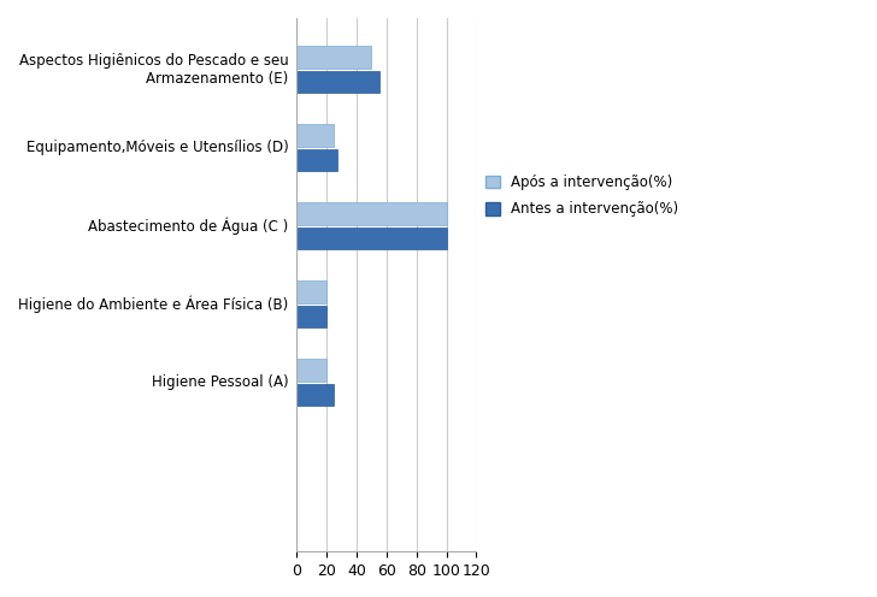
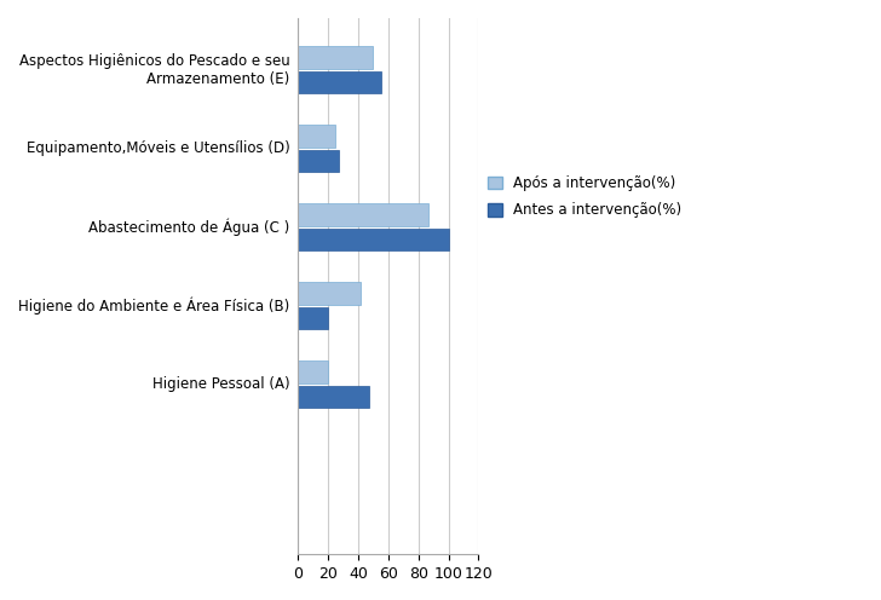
Após a intervenção(%)/Abastecimento de Água (C ): 100 -> 87
Após a intervenção(%)/Higiene do Ambiente e Área Física (B): 20 -> 42
Antes a intervenção(%)/Higiene Pessoal (A): 25 -> 47
